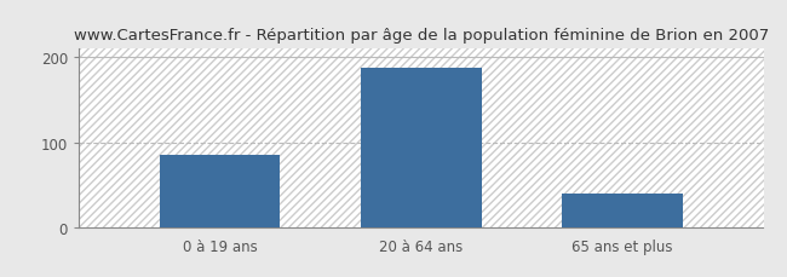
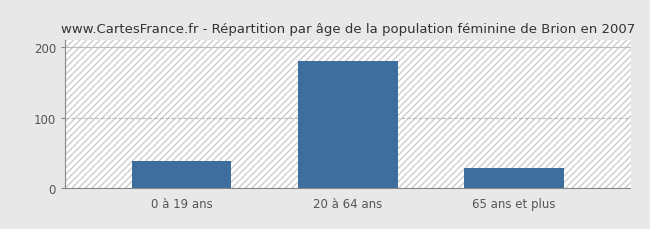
0 à 19 ans: 85 -> 38
20 à 64 ans: 188 -> 180
65 ans et plus: 40 -> 28
